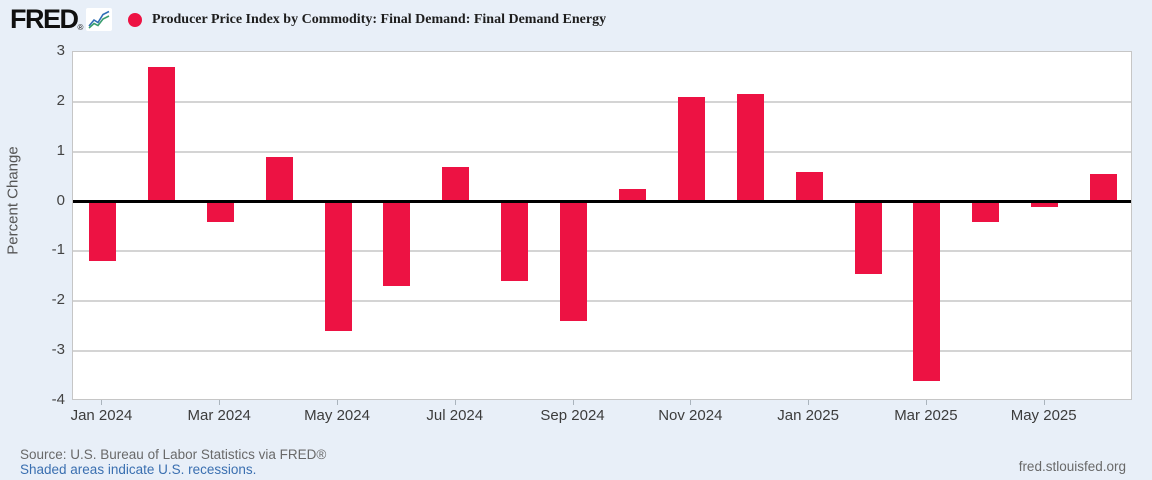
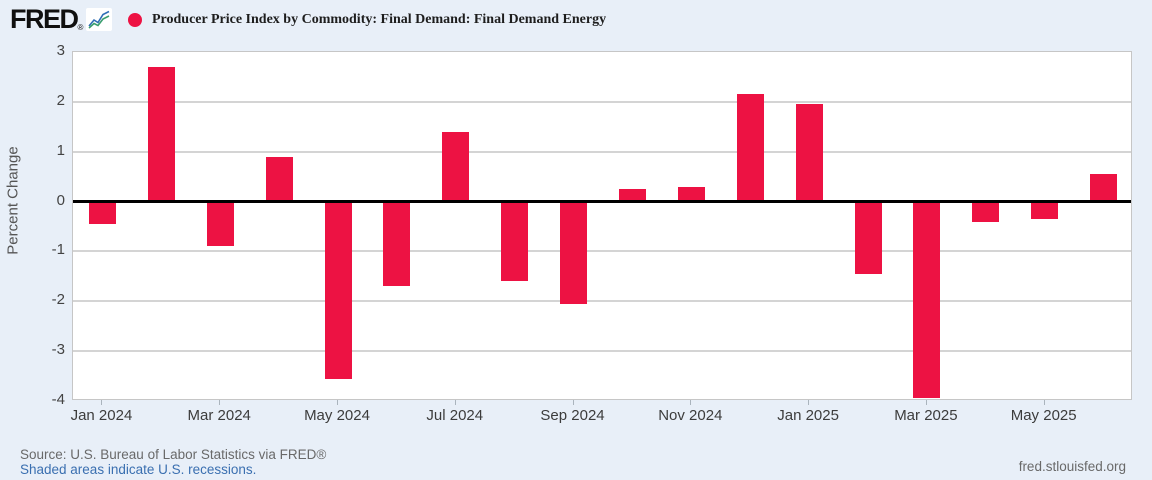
Jan 2024: -1.2 -> -0.5
Mar 2024: -0.4 -> -0.9
May 2024: -2.6 -> -3.5
Jul 2024: 0.7 -> 1.4
Sep 2024: -2.4 -> -2.0
Nov 2024: 2.1 -> 0.3
Jan 2025: 0.6 -> 1.9
Mar 2025: -3.6 -> -4.0
May 2025: -0.1 -> -0.3
